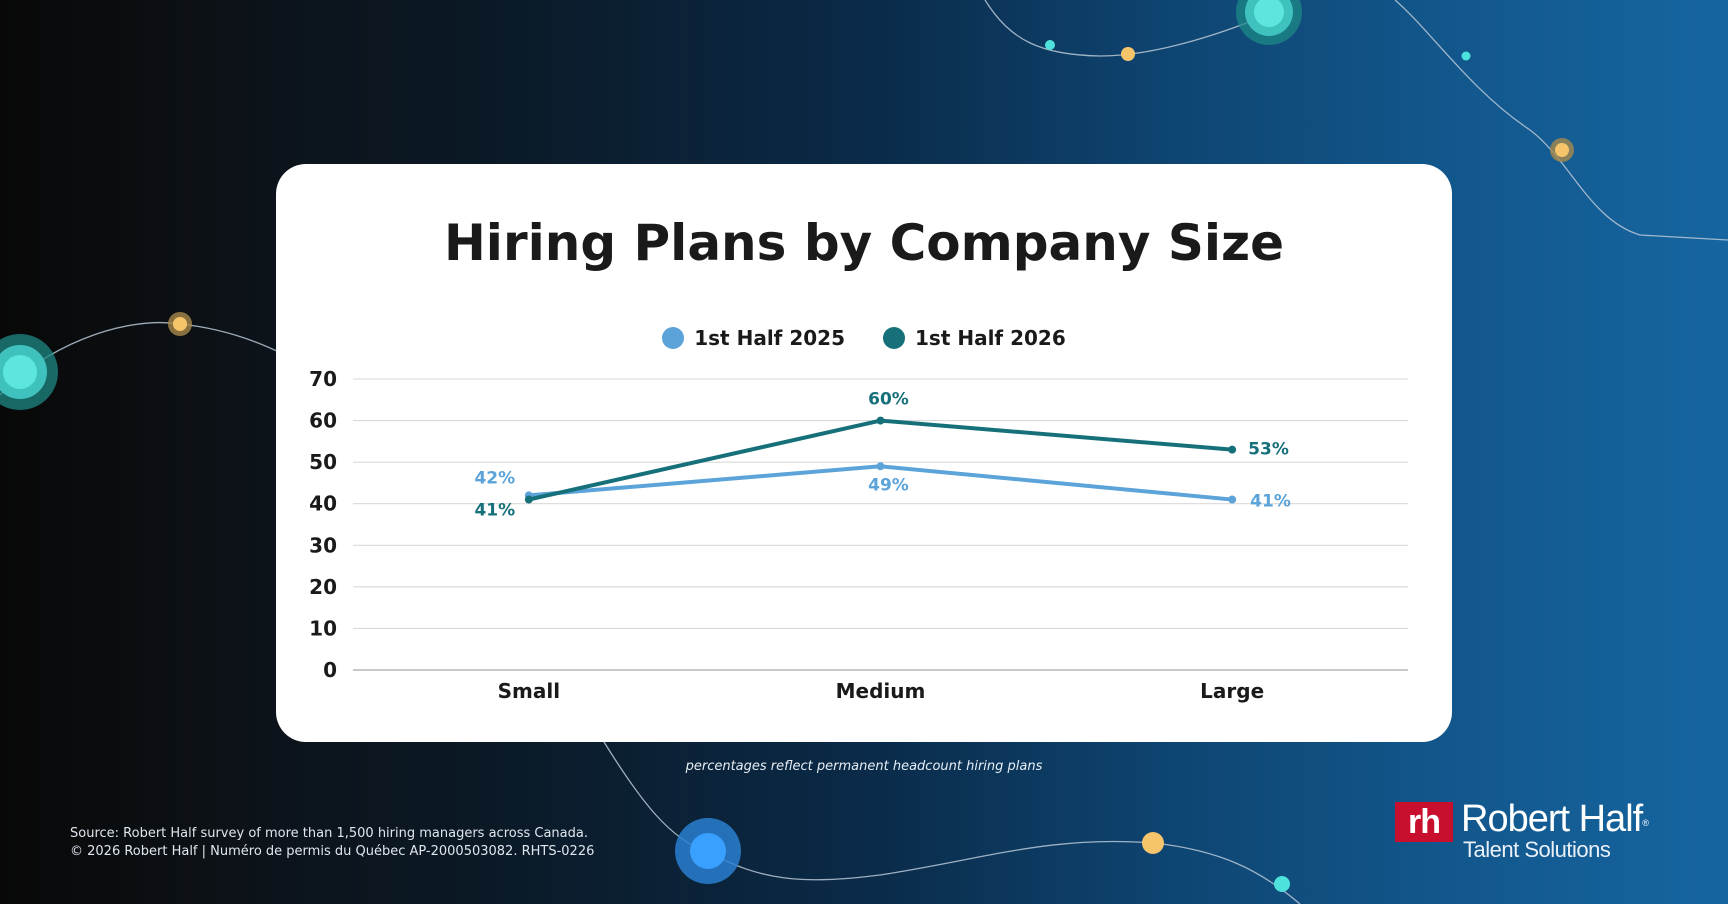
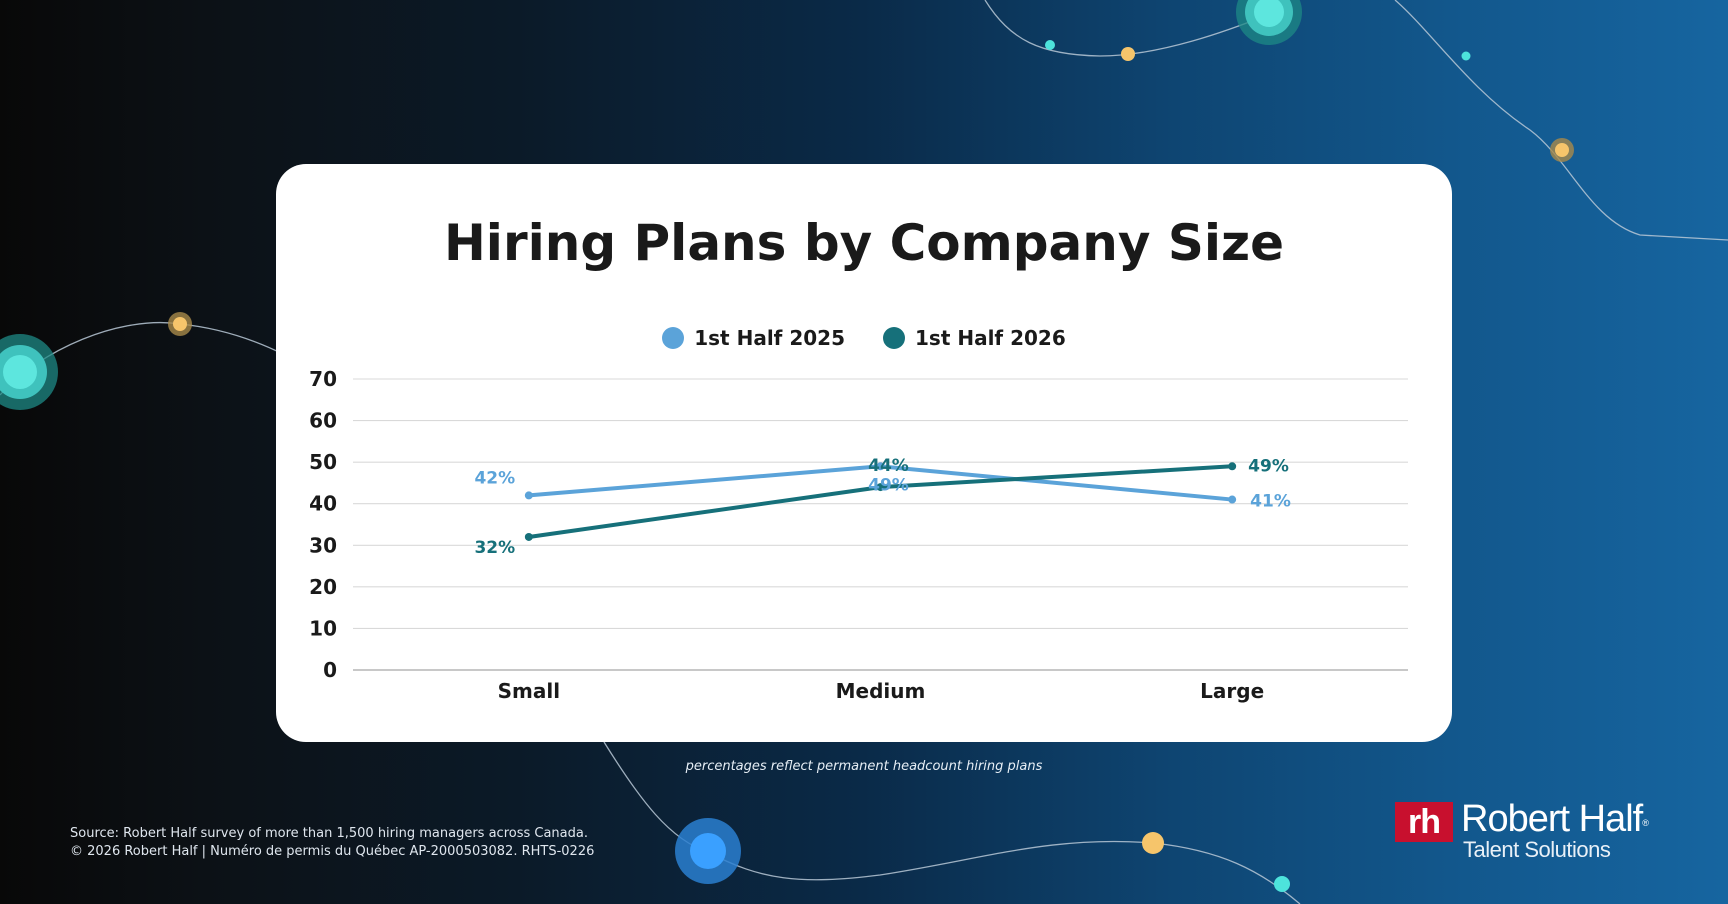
1st Half 2026/Small: 41% -> 32%
1st Half 2026/Medium: 60% -> 44%
1st Half 2026/Large: 53% -> 49%
